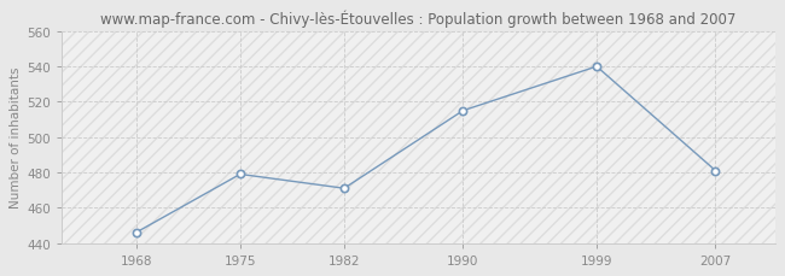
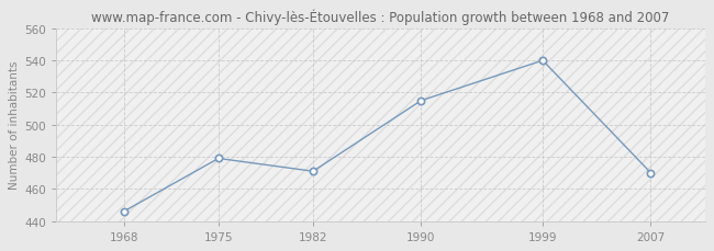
2007: 481 -> 470
